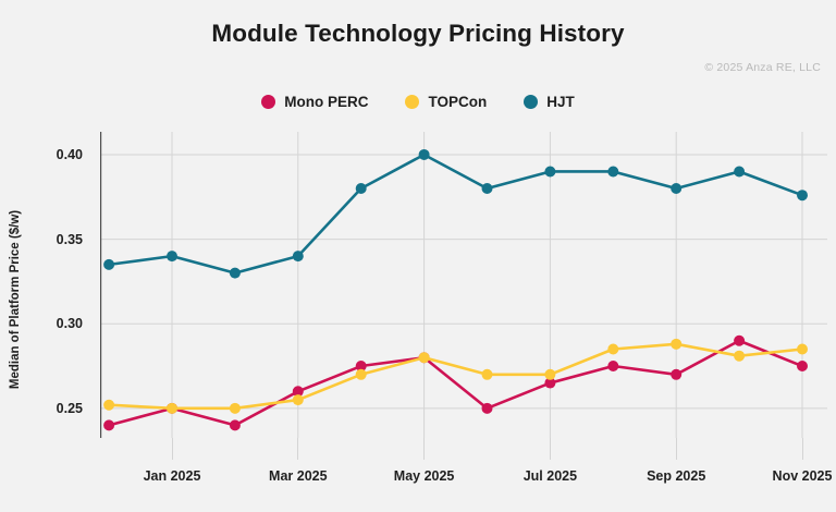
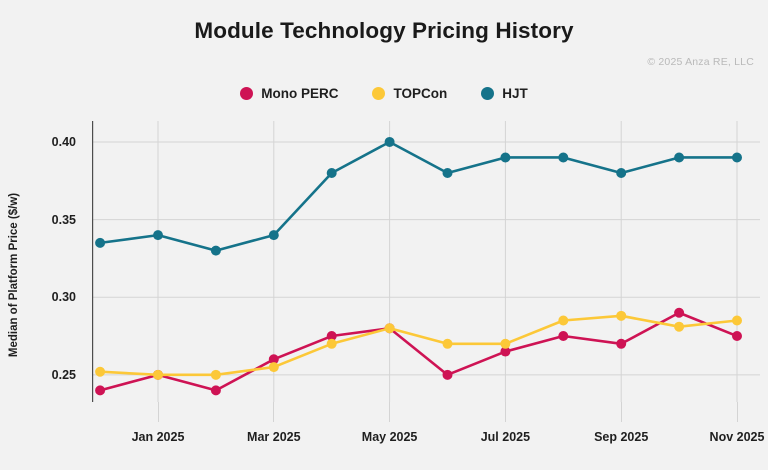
HJT/Nov 2025: 0.376 -> 0.390
